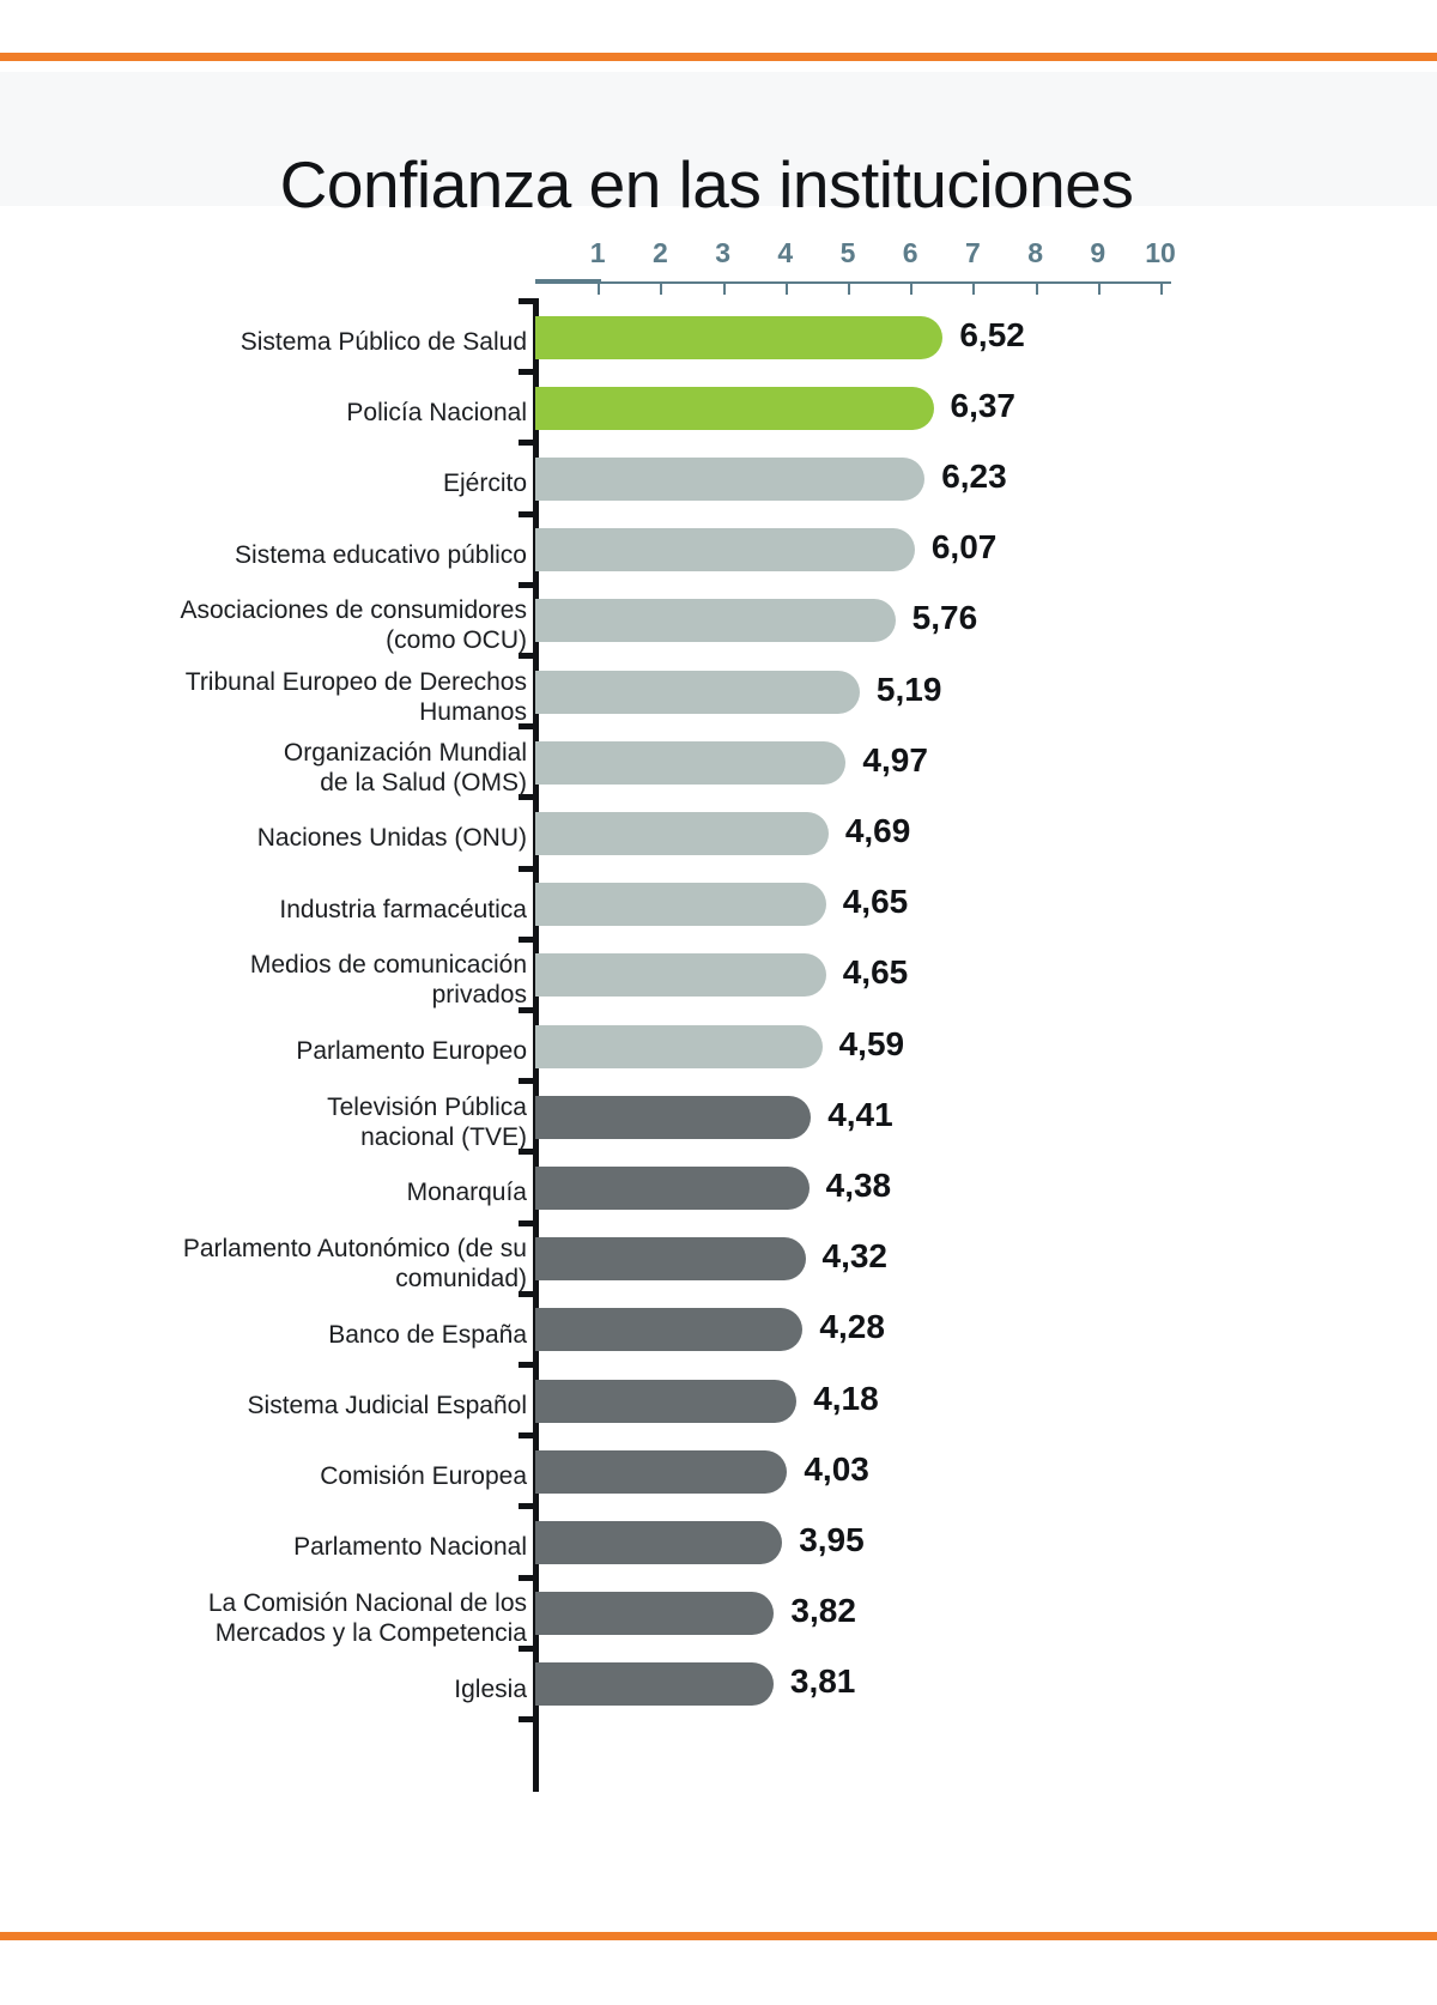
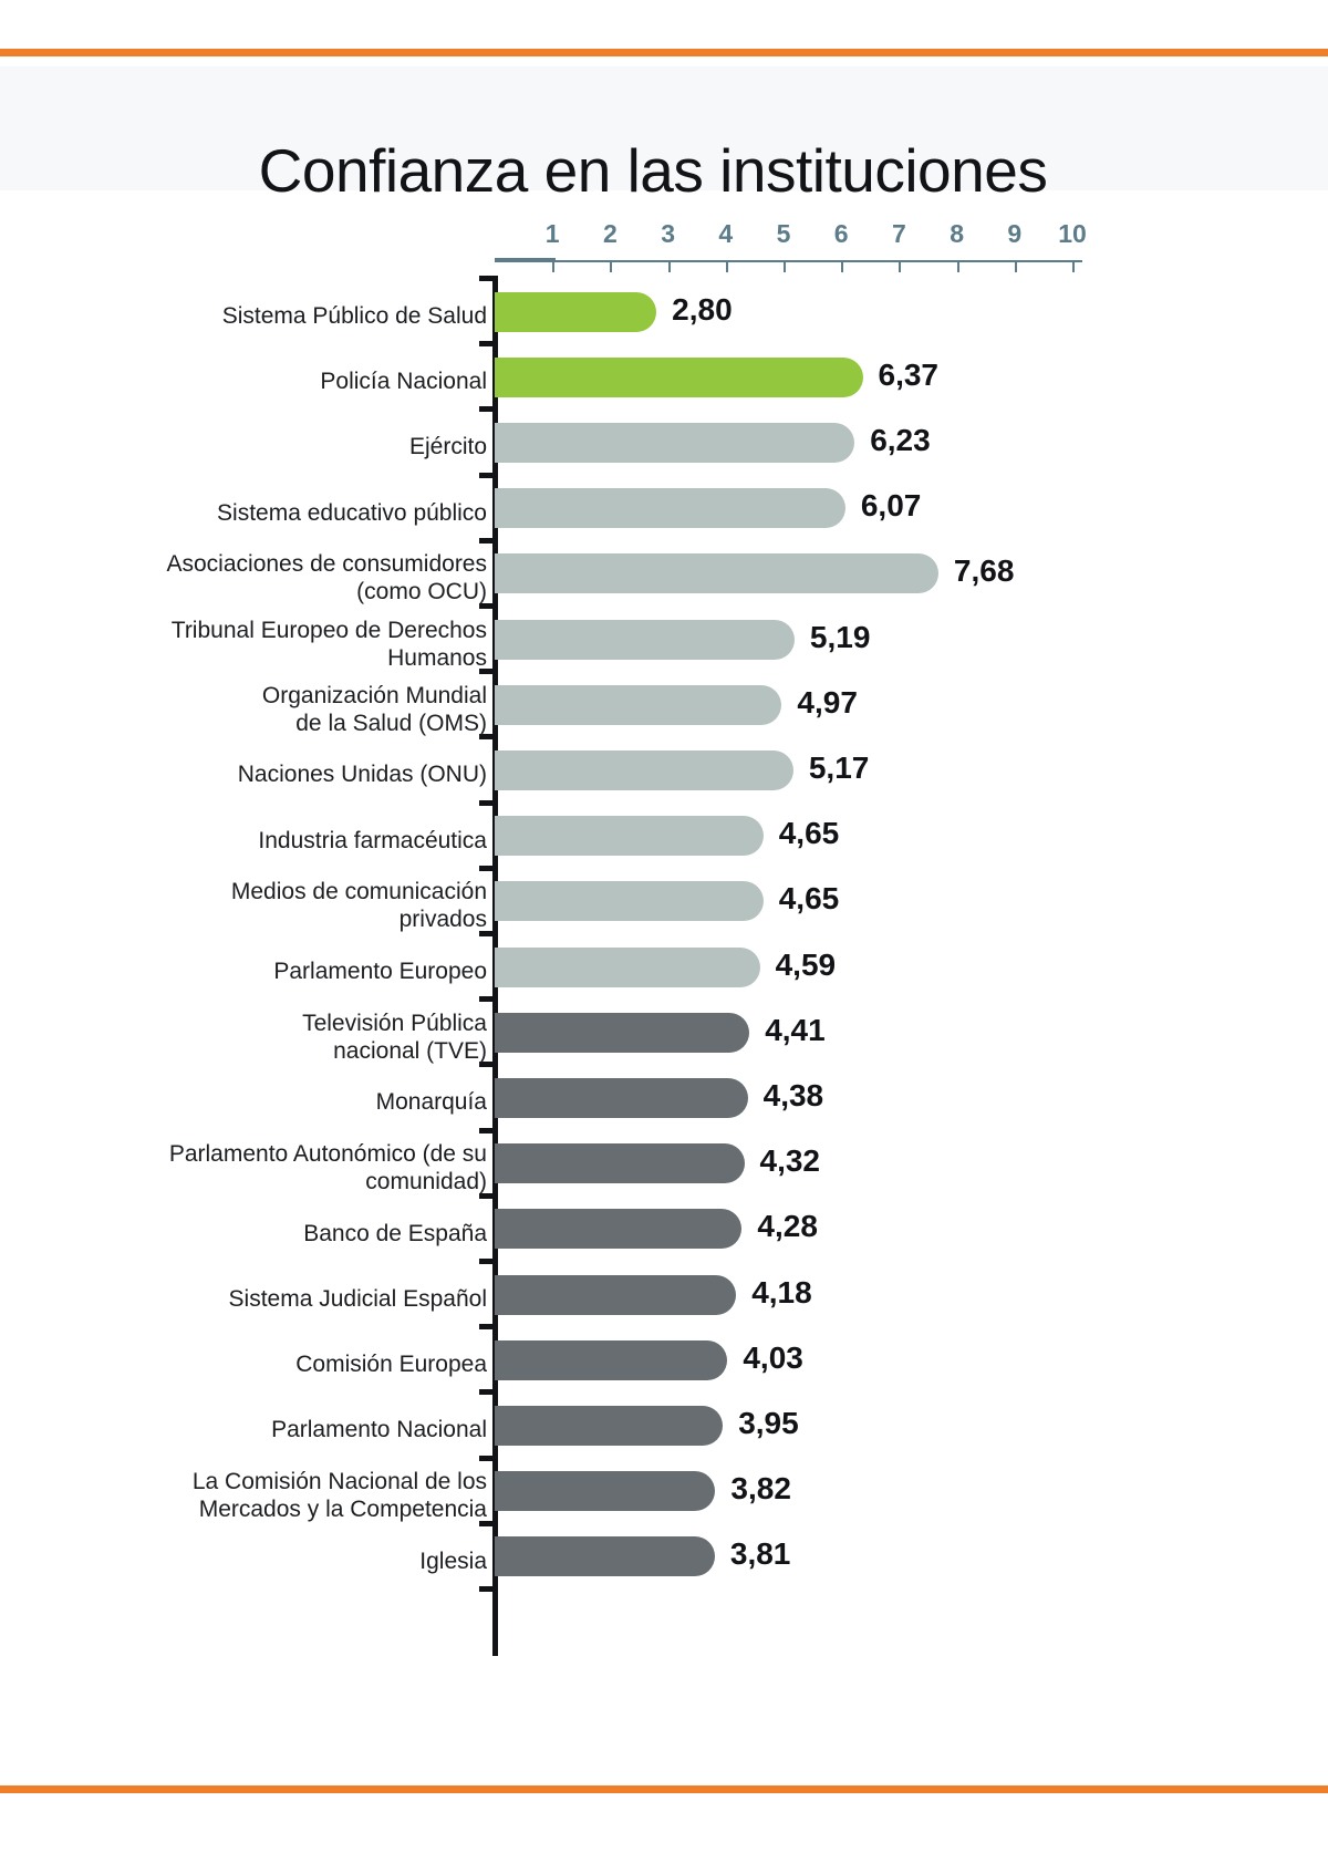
Sistema Público de Salud: 6,52 -> 2,80
Asociaciones de consumidores (como OCU): 5,76 -> 7,68
Naciones Unidas (ONU): 4,69 -> 5,17
